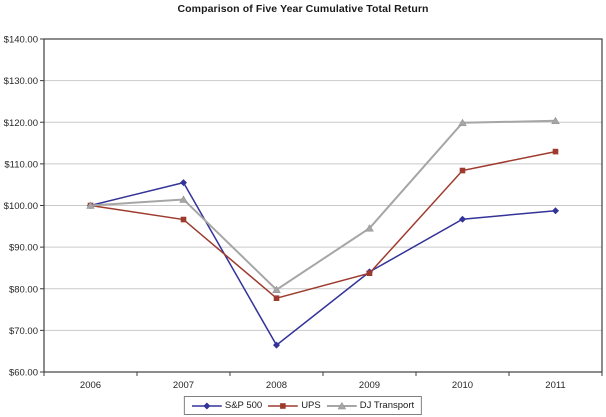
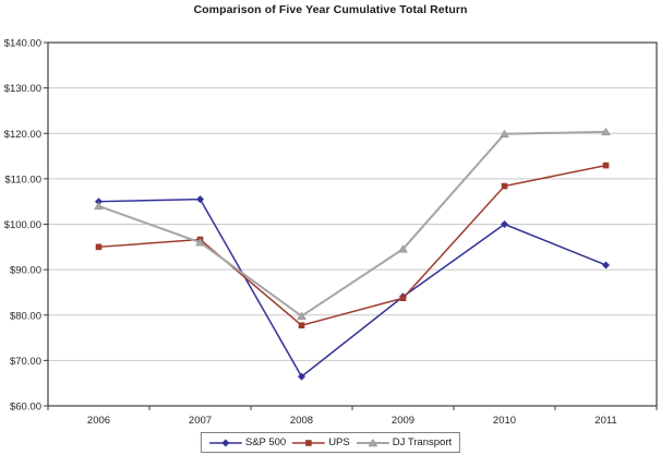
S&P 500/2006: $100 -> $105
UPS/2006: $100 -> $95
DJ Transport/2006: $100 -> $104
DJ Transport/2007: $101 -> $96
S&P 500/2010: $97 -> $100
S&P 500/2011: $99 -> $91
